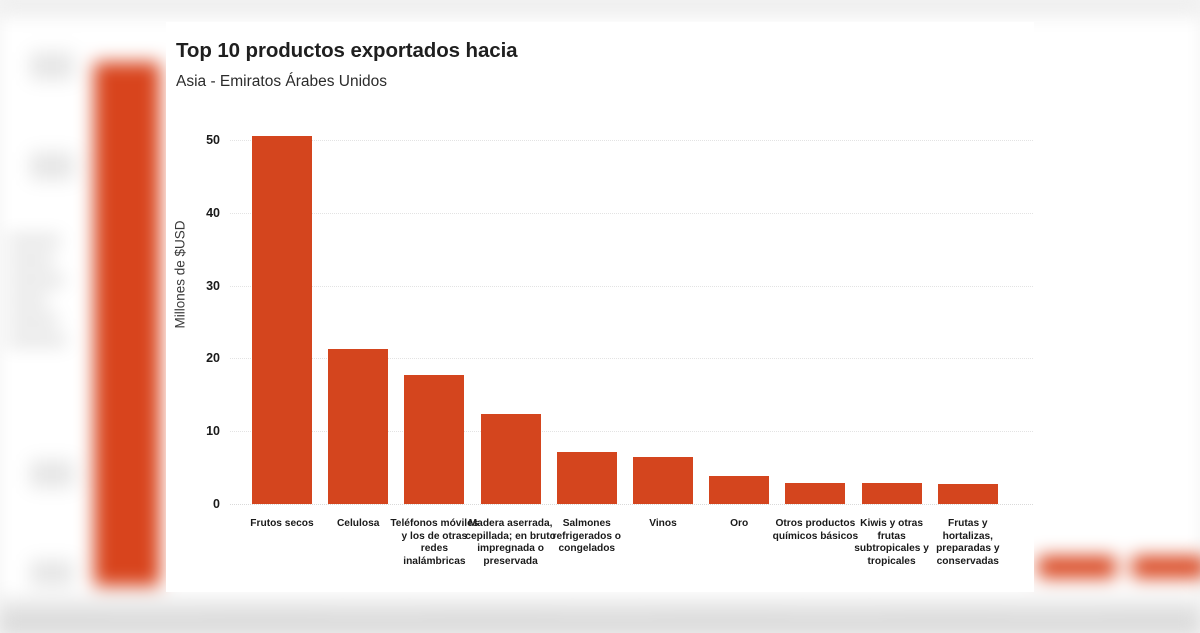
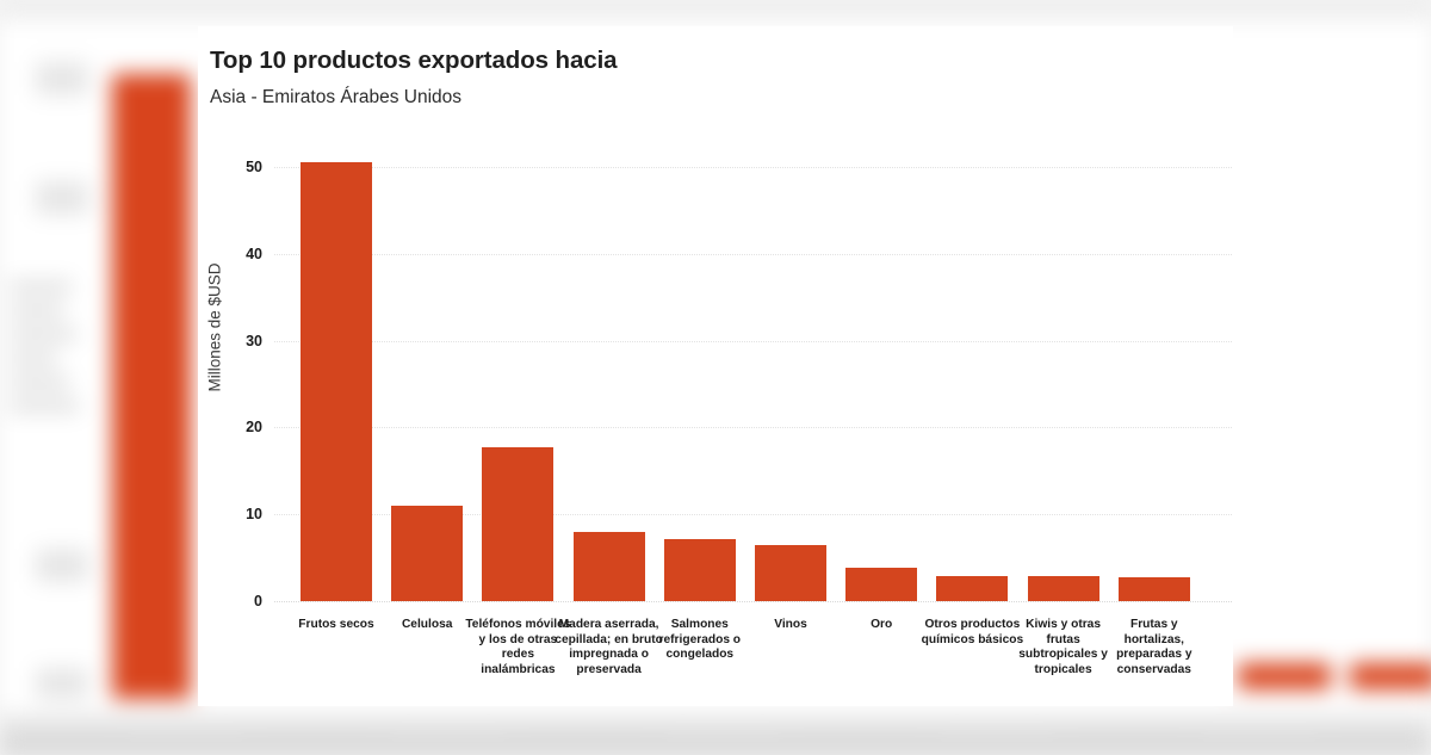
Celulosa: 21 -> 11
Madera aserrada, cepillada; en bruto impregnada o preservada: 12 -> 8
